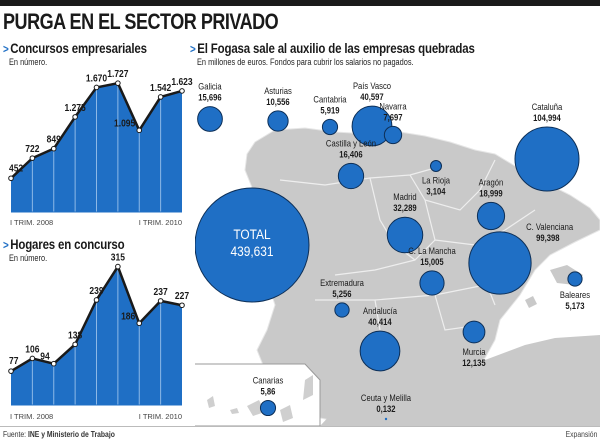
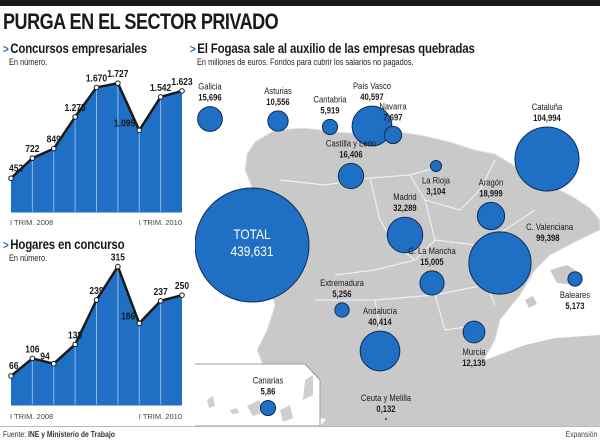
Hogares en concurso/I TRIM. 2008: 77 -> 66
Hogares en concurso/I TRIM. 2010: 227 -> 250
